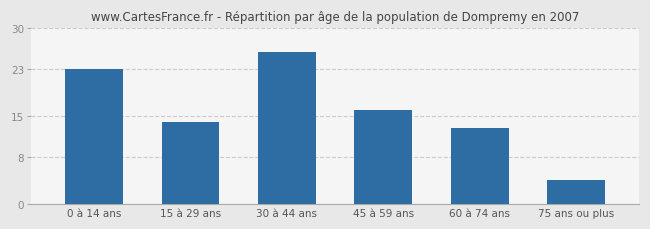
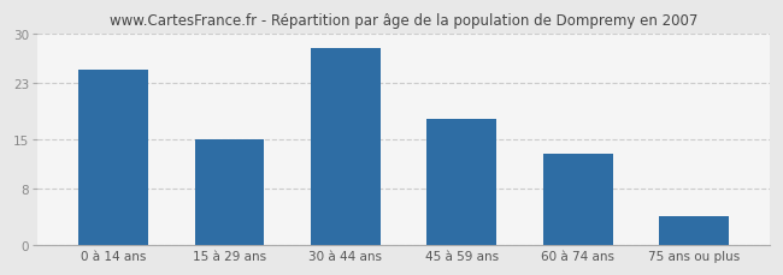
0 à 14 ans: 23 -> 25
15 à 29 ans: 14 -> 15
30 à 44 ans: 26 -> 28
45 à 59 ans: 16 -> 18
